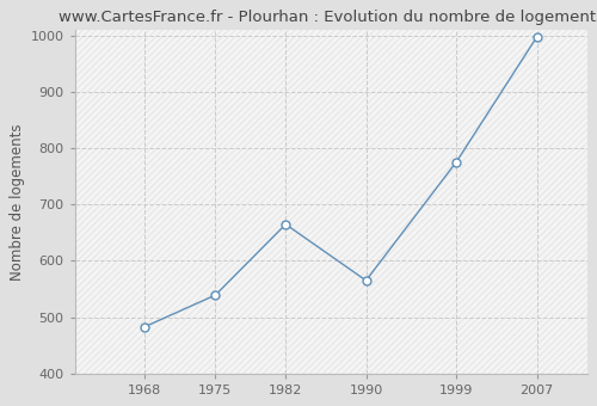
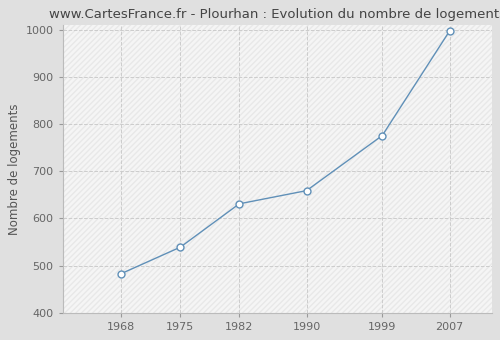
1982: 665 -> 631
1990: 565 -> 659
